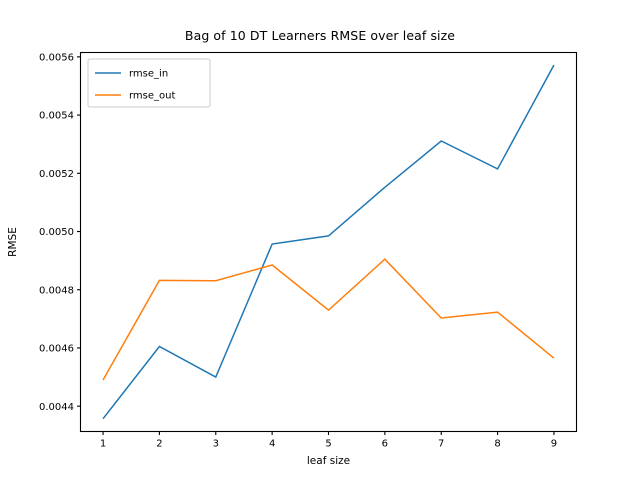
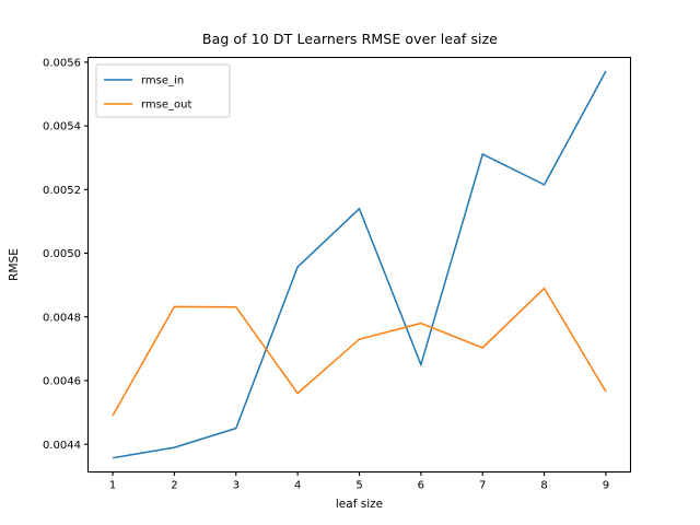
rmse_in/2: 0.00460 -> 0.00439
rmse_in/3: 0.00450 -> 0.00445
rmse_out/4: 0.00488 -> 0.00456
rmse_in/5: 0.00498 -> 0.00514
rmse_in/6: 0.00515 -> 0.00465
rmse_out/6: 0.00490 -> 0.00478
rmse_out/8: 0.00472 -> 0.00489
